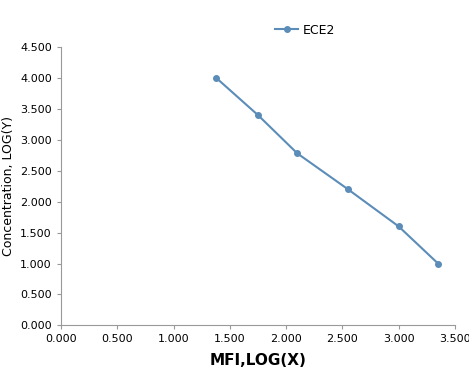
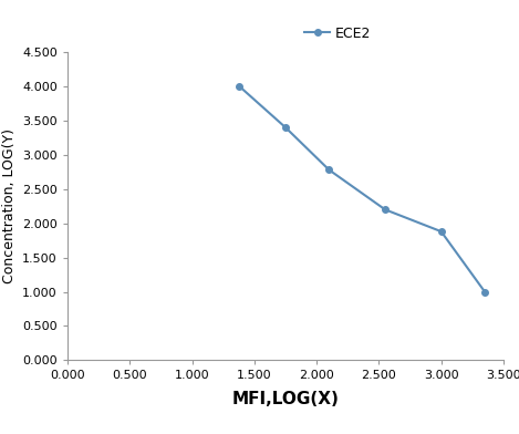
3.000: 1.60 -> 1.88
